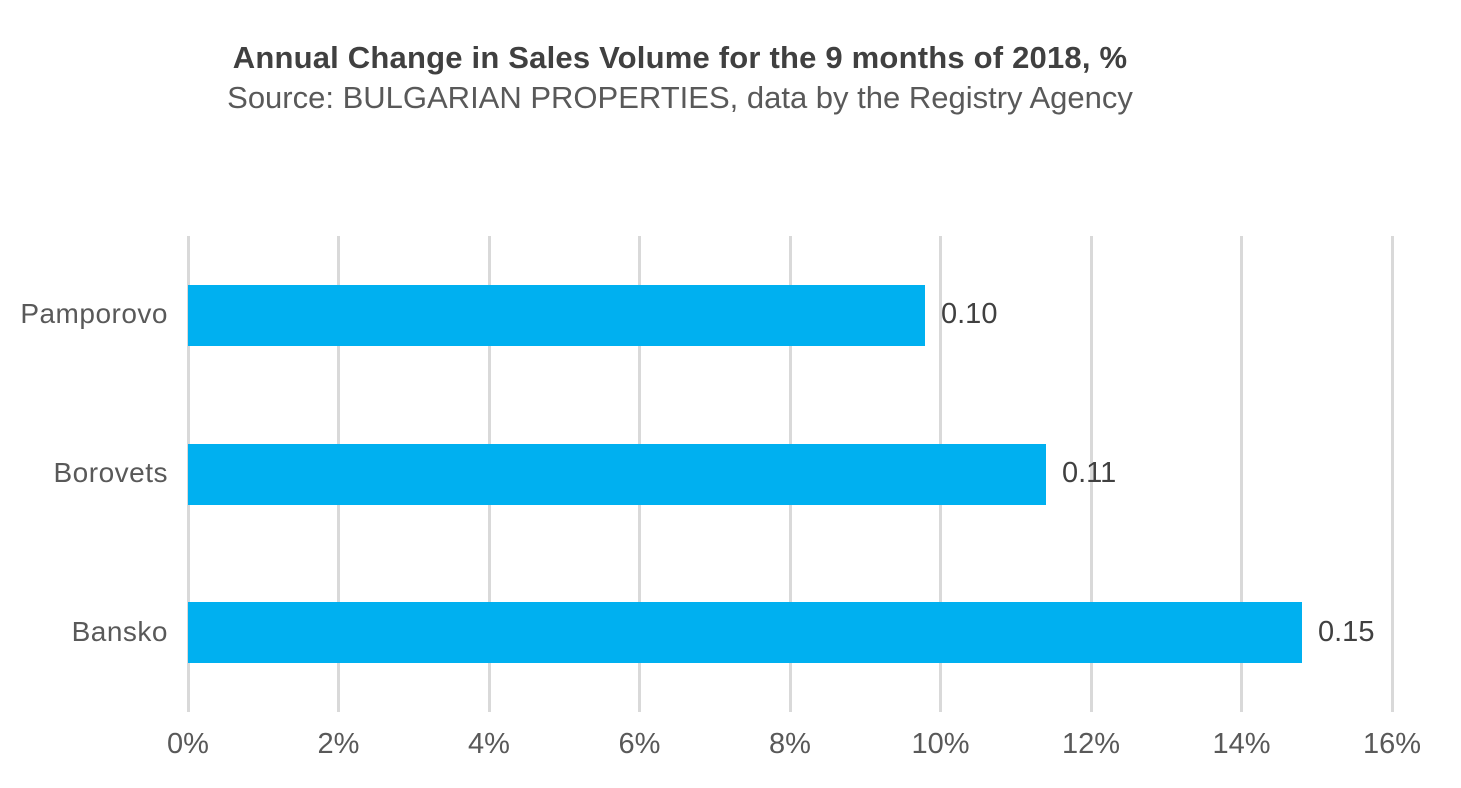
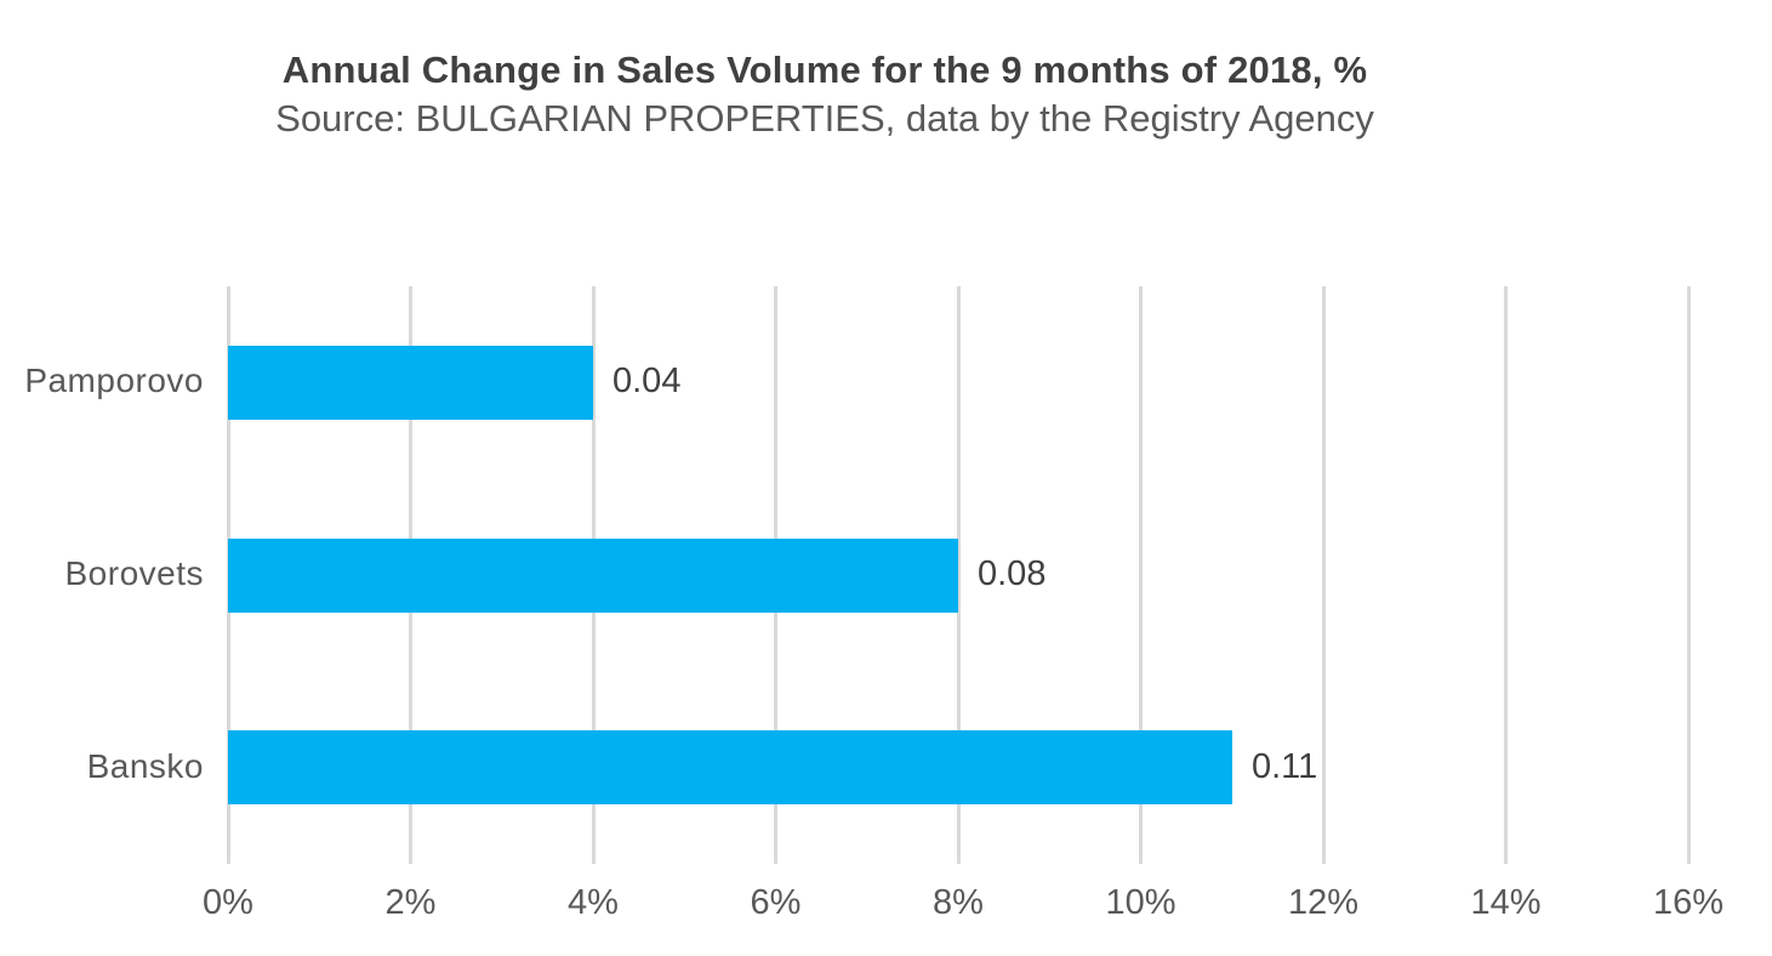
Pamporovo: 0.10 -> 0.04
Borovets: 0.11 -> 0.08
Bansko: 0.15 -> 0.11
